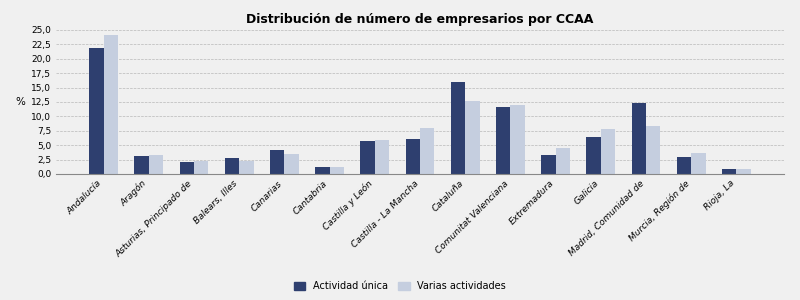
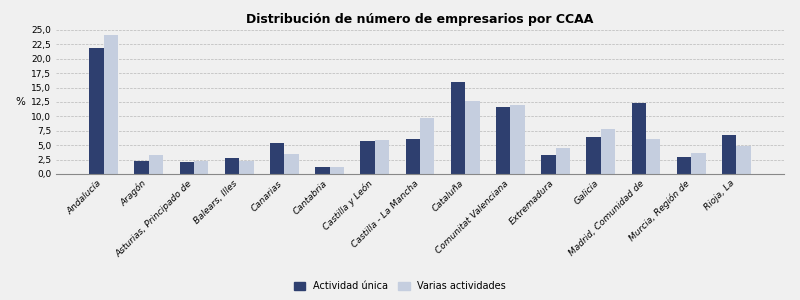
Actividad única/Aragón: 3,2 -> 2,2
Actividad única/Canarias: 4,1 -> 5,4
Varias actividades/Castilla - La Mancha: 7,9 -> 9,8
Varias actividades/Madrid, Comunidad de: 8,3 -> 6,0
Actividad única/Rioja, La: 0,9 -> 6,8
Varias actividades/Rioja, La: 0,9 -> 4,8
